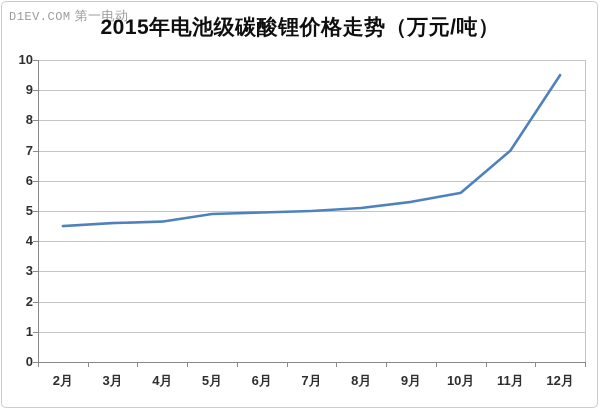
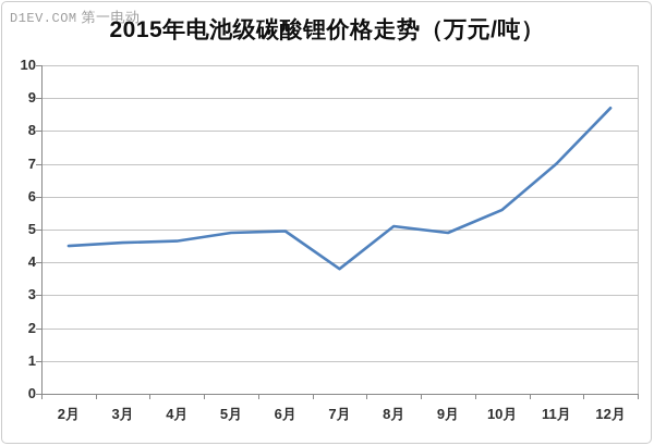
7月: 5.0 -> 3.8
9月: 5.3 -> 4.9
12月: 9.5 -> 8.7
